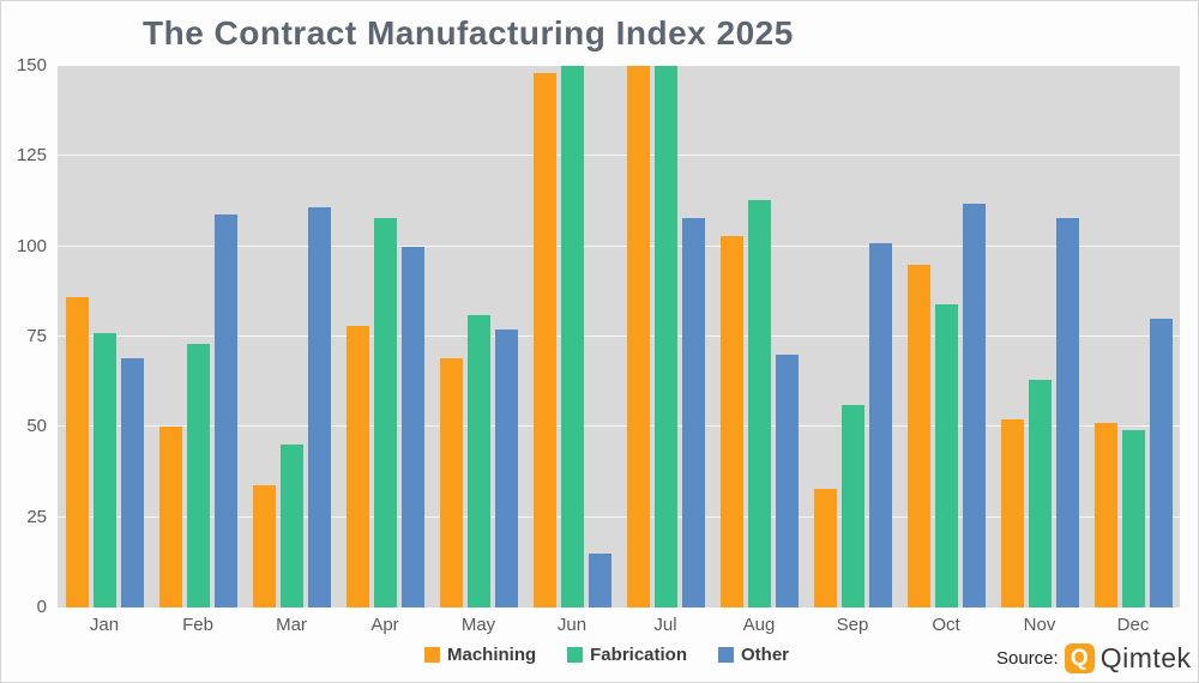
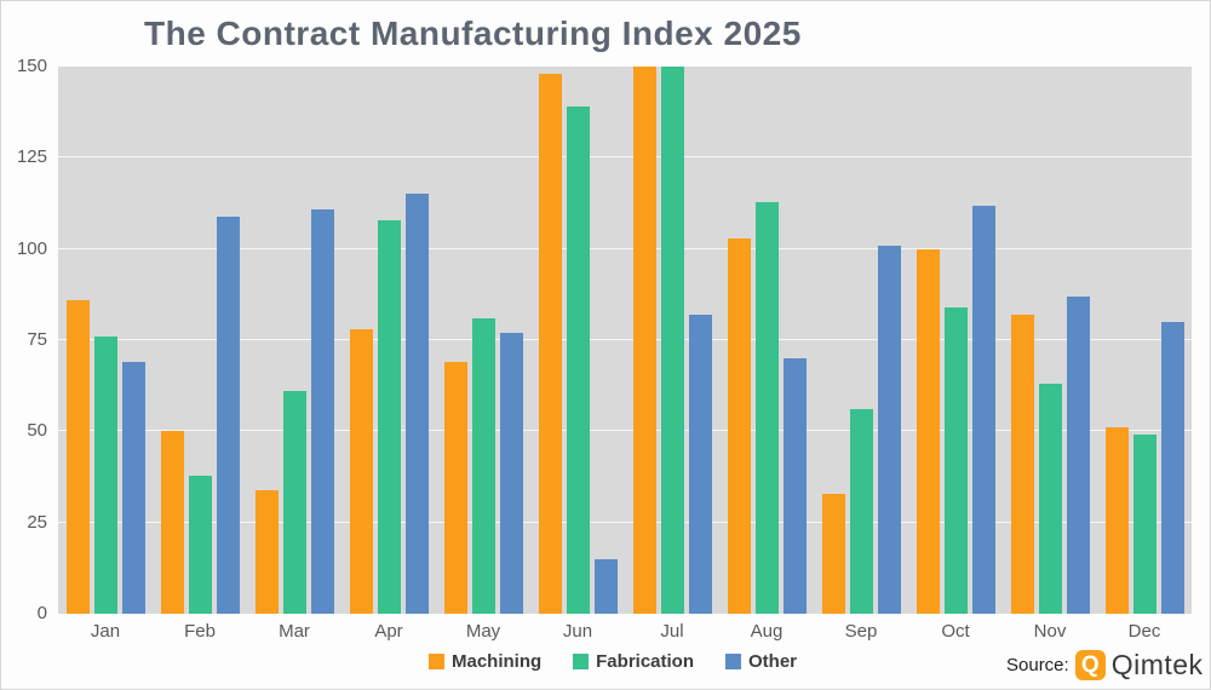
Fabrication/Feb: 73 -> 38
Fabrication/Mar: 45 -> 61
Other/Apr: 100 -> 115
Fabrication/Jun: 150 -> 139
Other/Jul: 108 -> 82
Machining/Oct: 95 -> 100
Machining/Nov: 52 -> 82
Other/Nov: 108 -> 87
